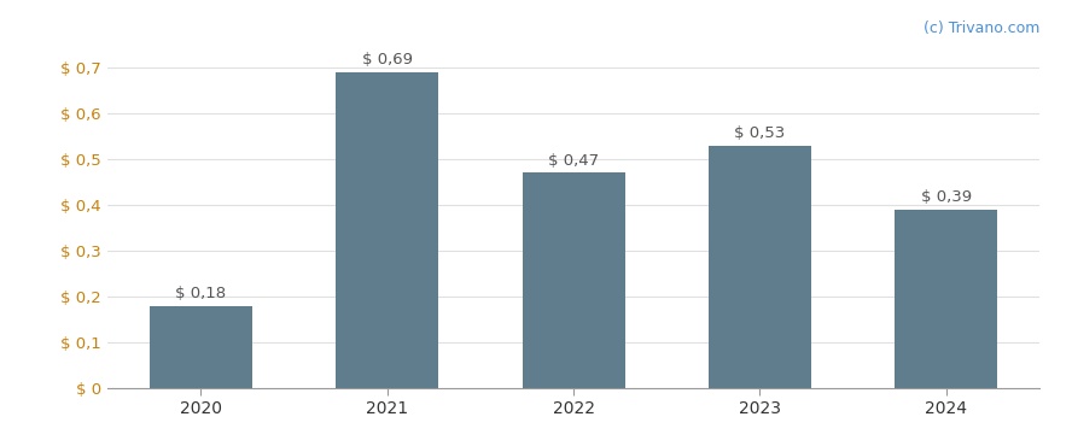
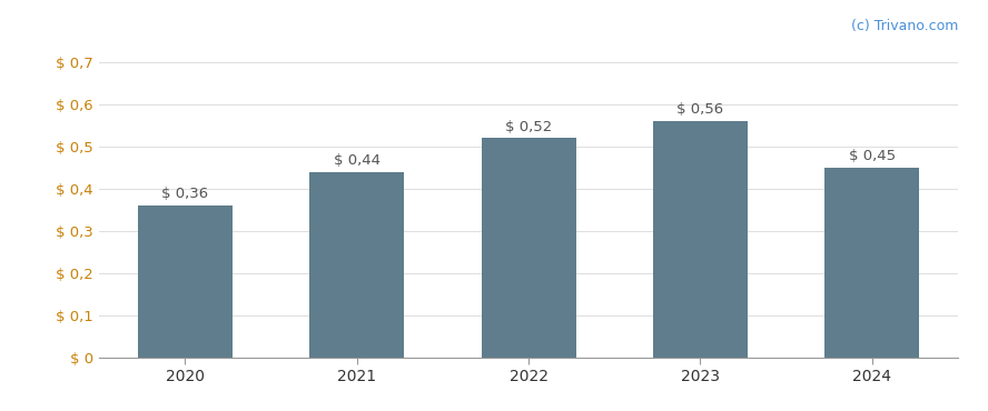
2020: 0,18 -> 0,36
2021: 0,69 -> 0,44
2022: 0,47 -> 0,52
2023: 0,53 -> 0,56
2024: 0,39 -> 0,45
